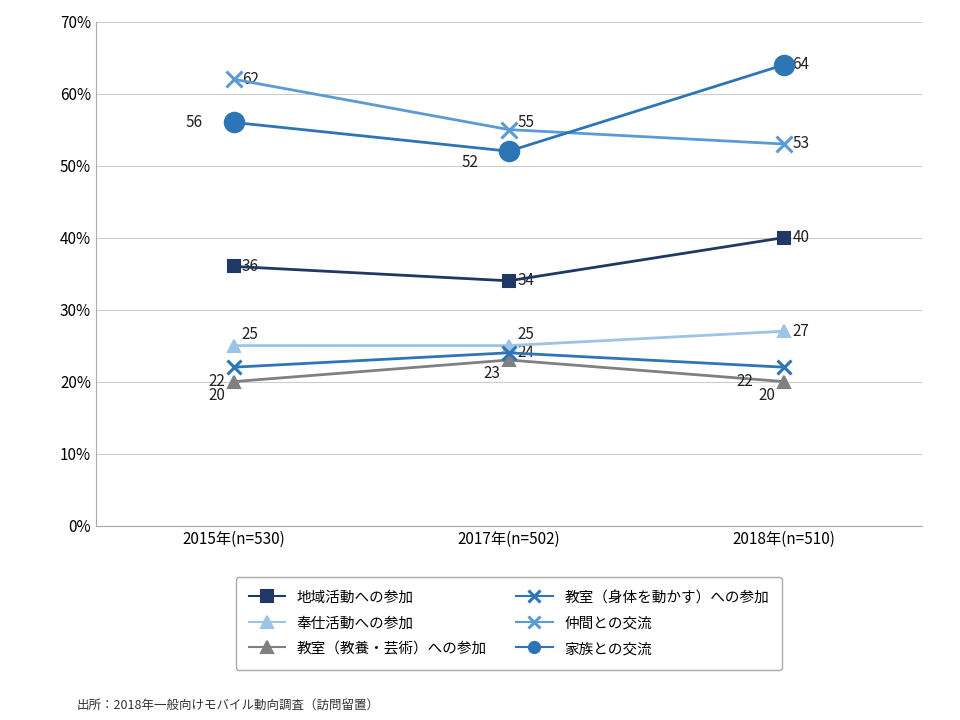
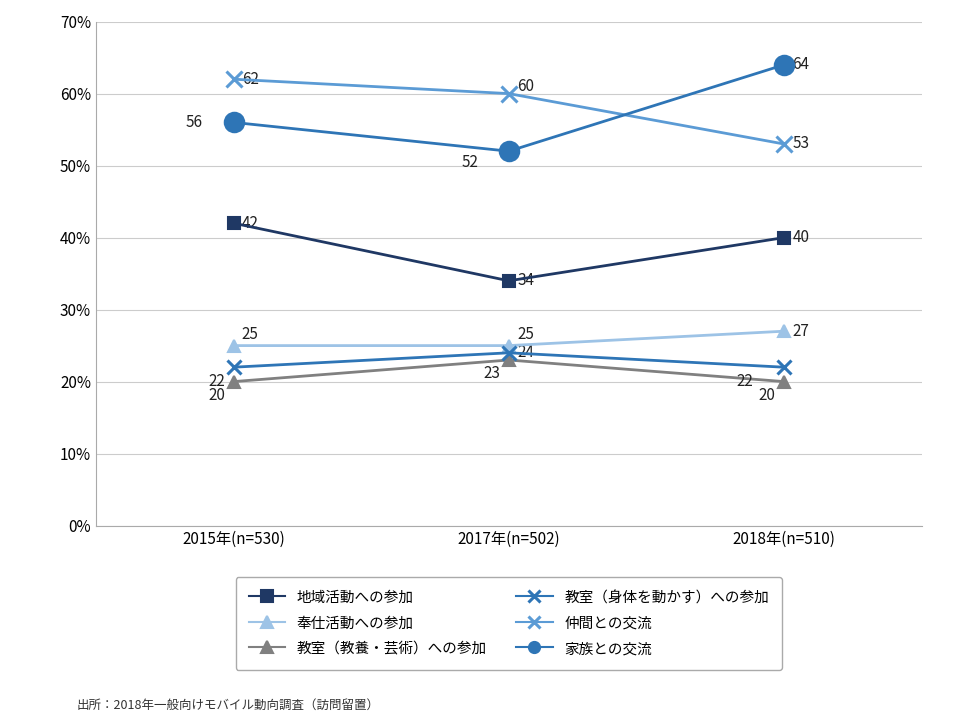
地域活動への参加/2015年(n=530): 36 -> 42
仲間との交流/2017年(n=502): 55 -> 60
